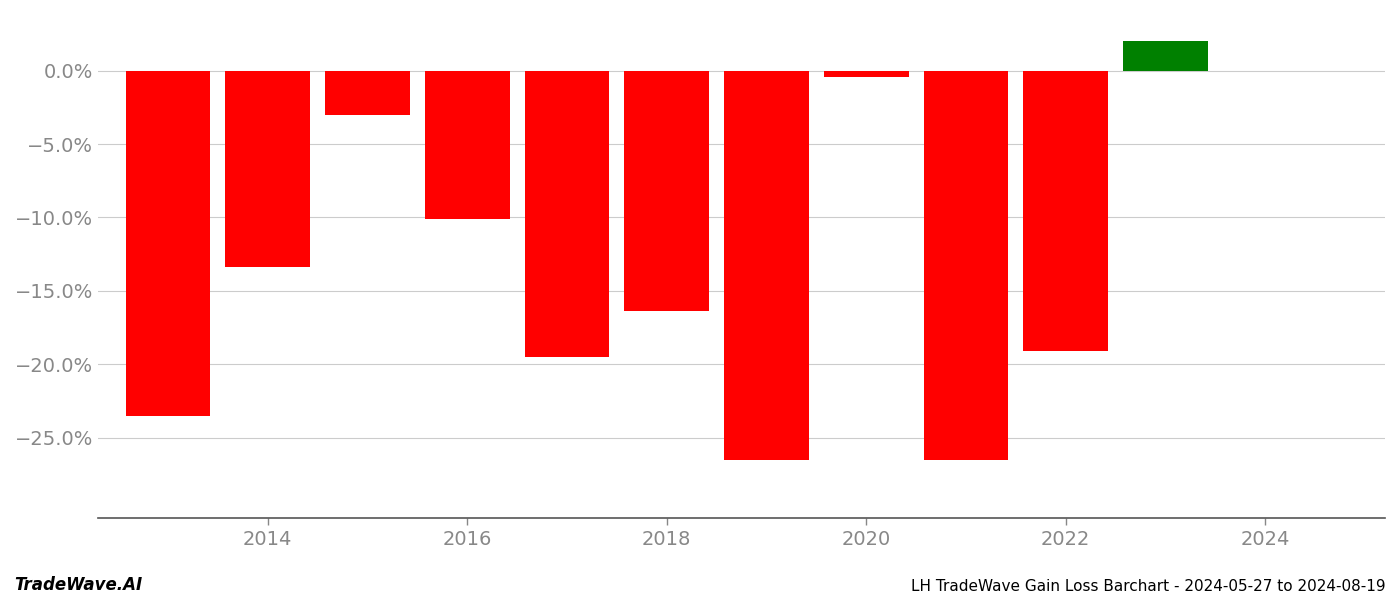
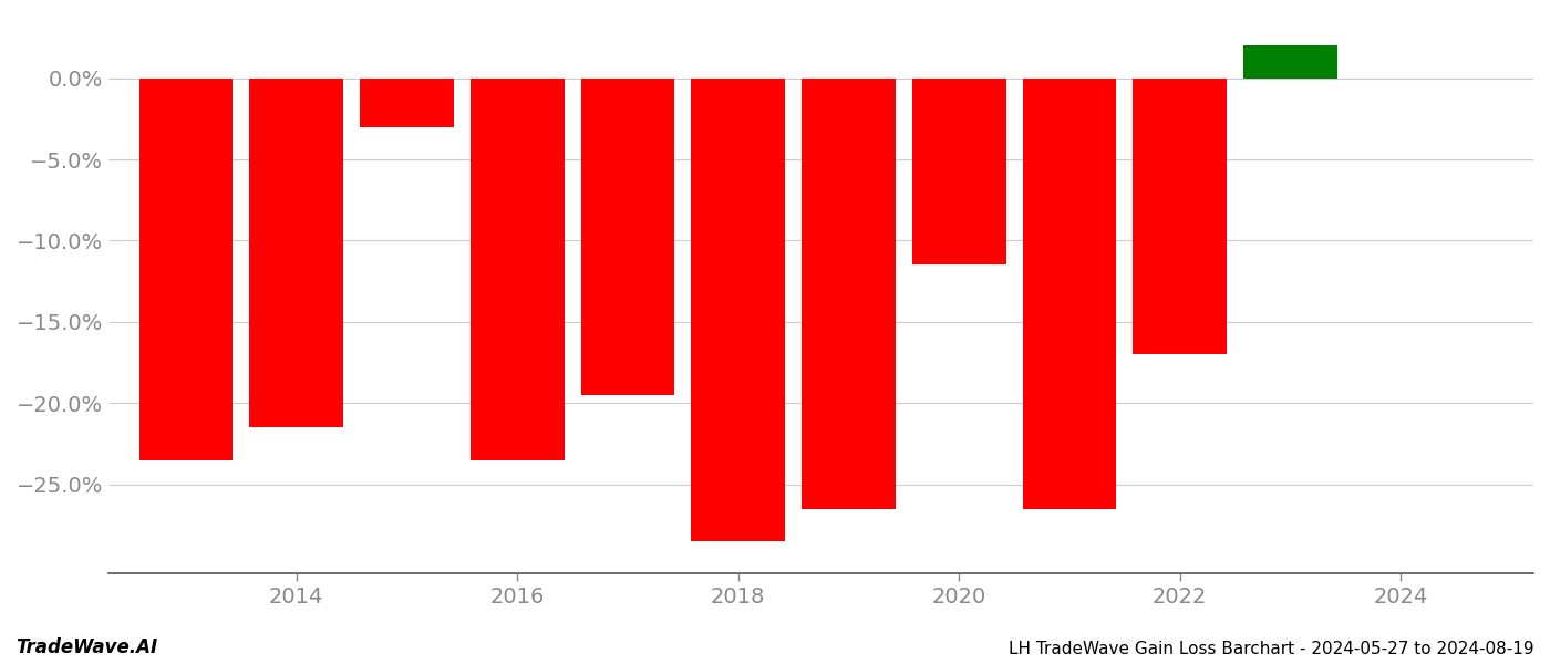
2014: -13.4% -> -21.5%
2016: -10.1% -> -23.5%
2018: -16.4% -> -28.5%
2020: -0.4% -> -11.5%
2022: -19.1% -> -17.0%
